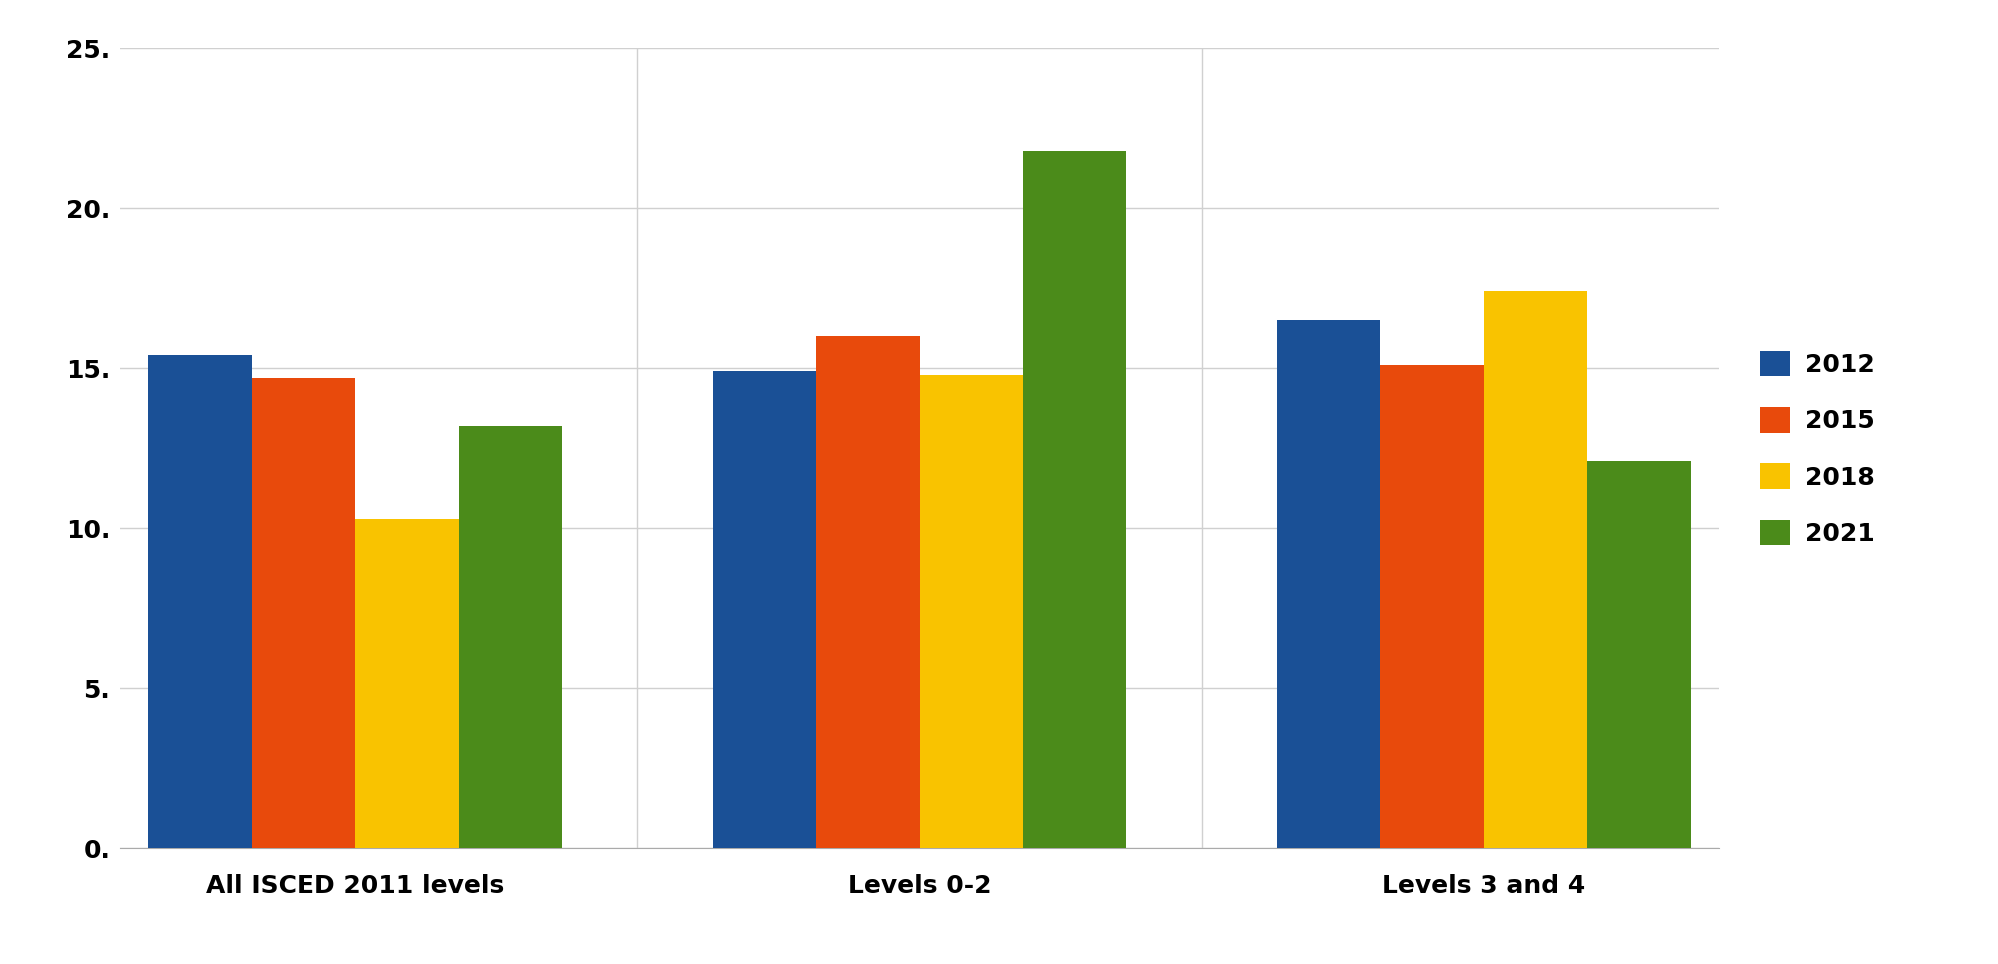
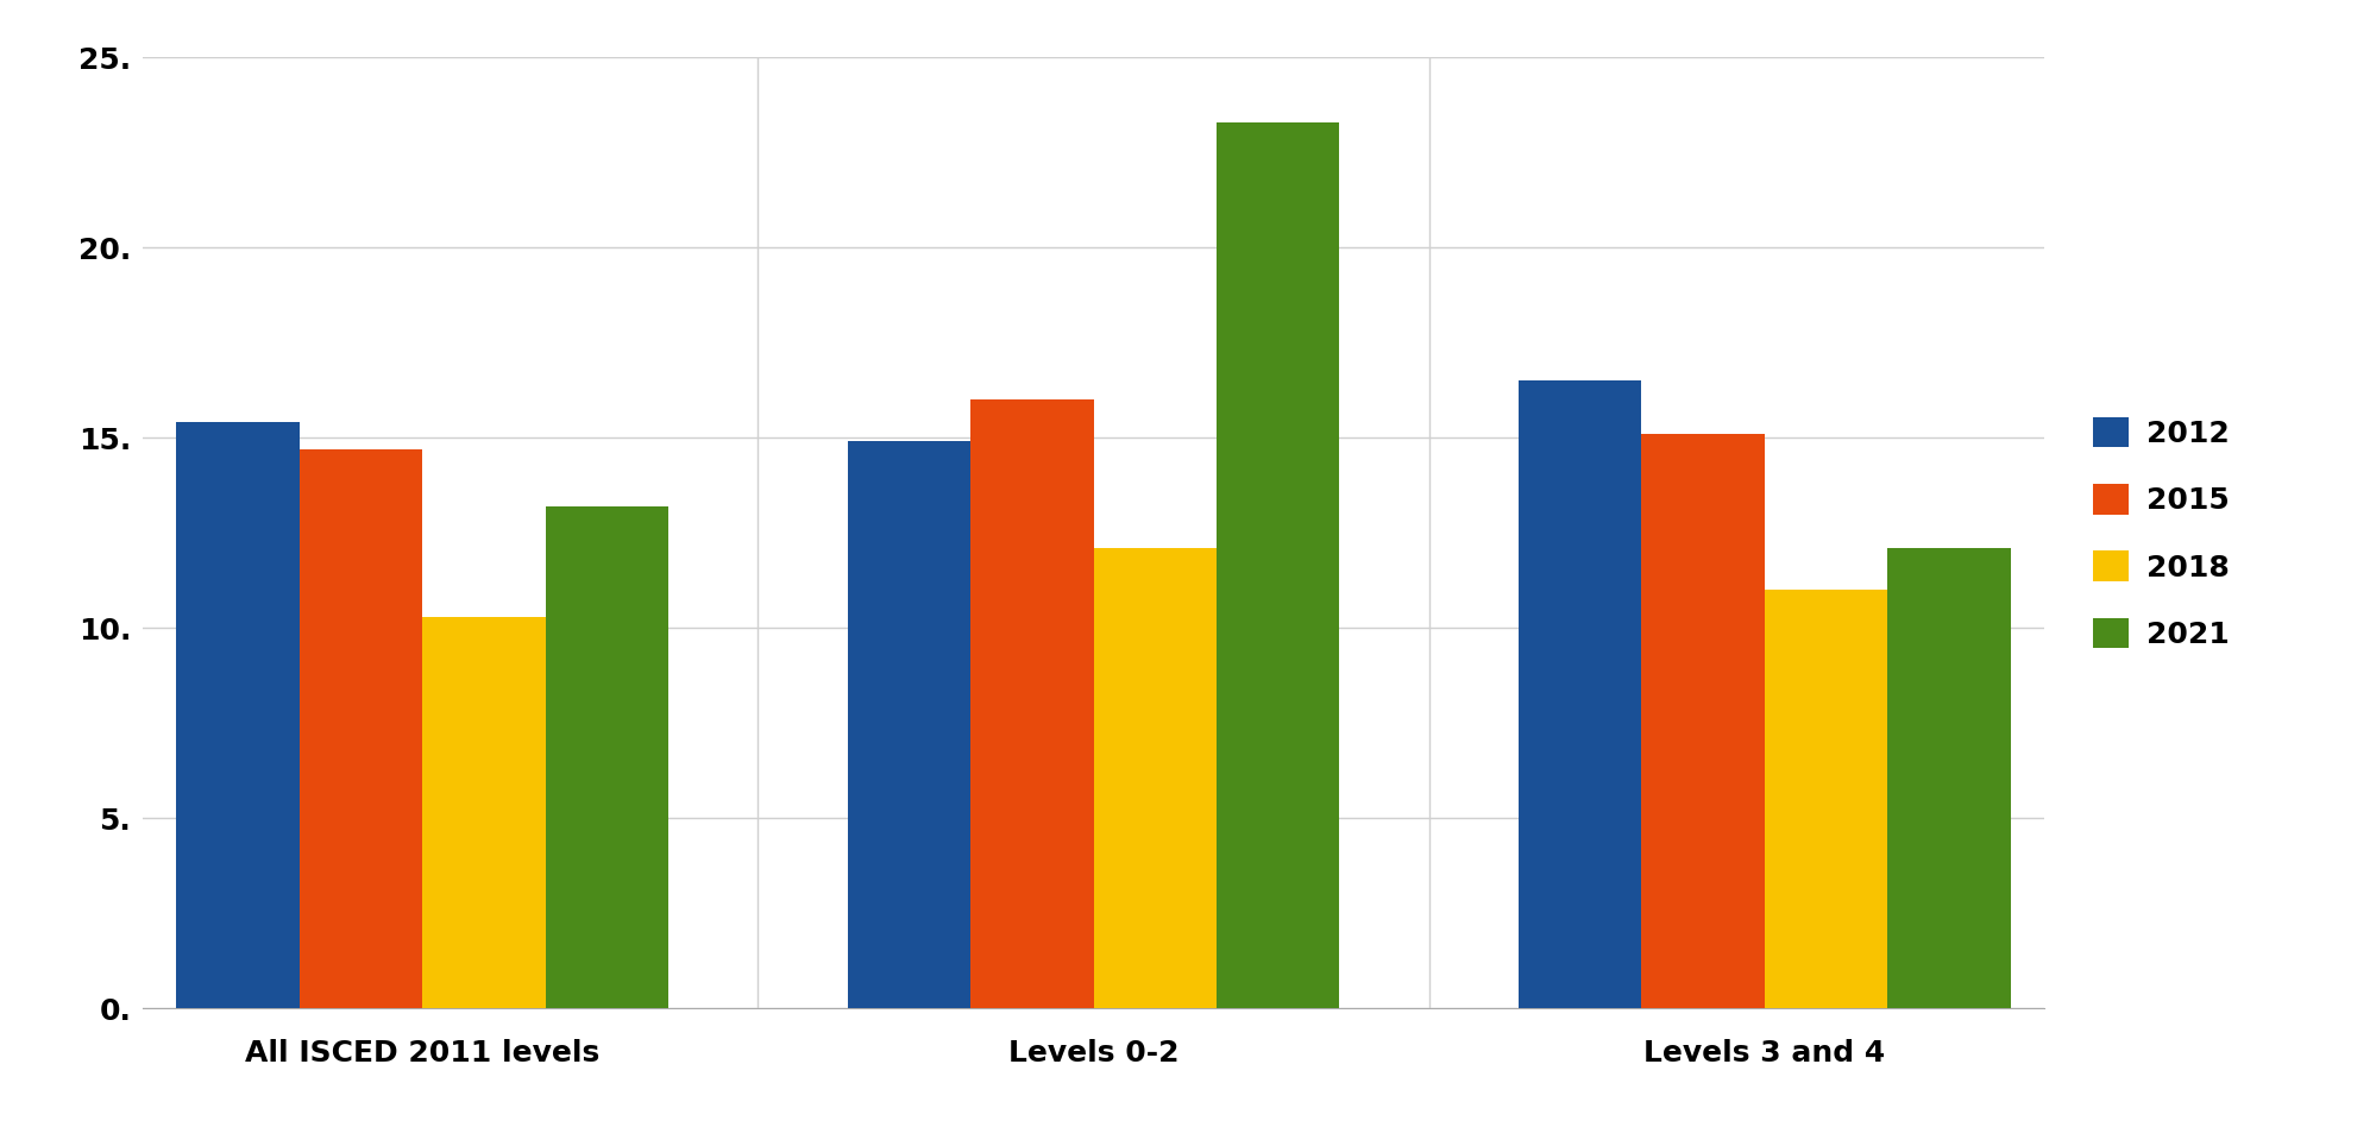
2018/Levels 0-2: 14.8. -> 12.1.
2021/Levels 0-2: 21.8. -> 23.3.
2018/Levels 3 and 4: 17.4. -> 11.0.
